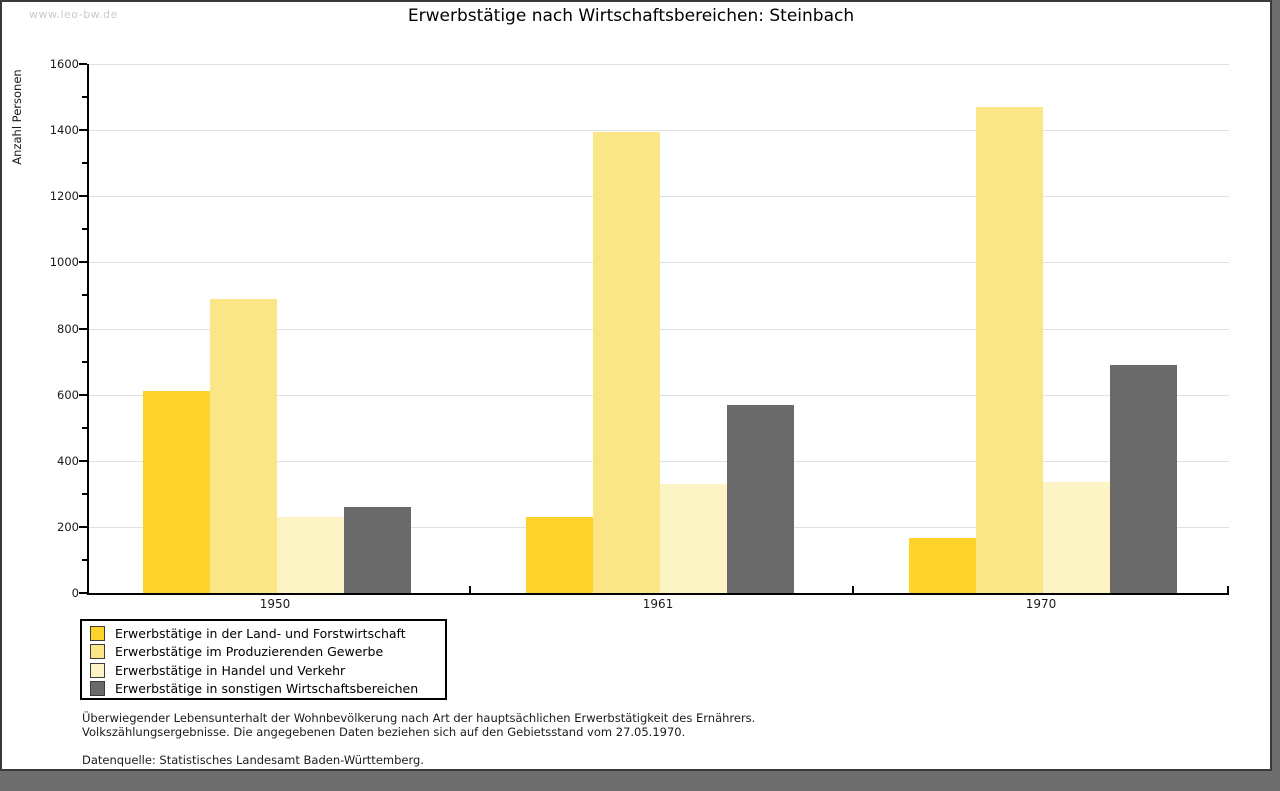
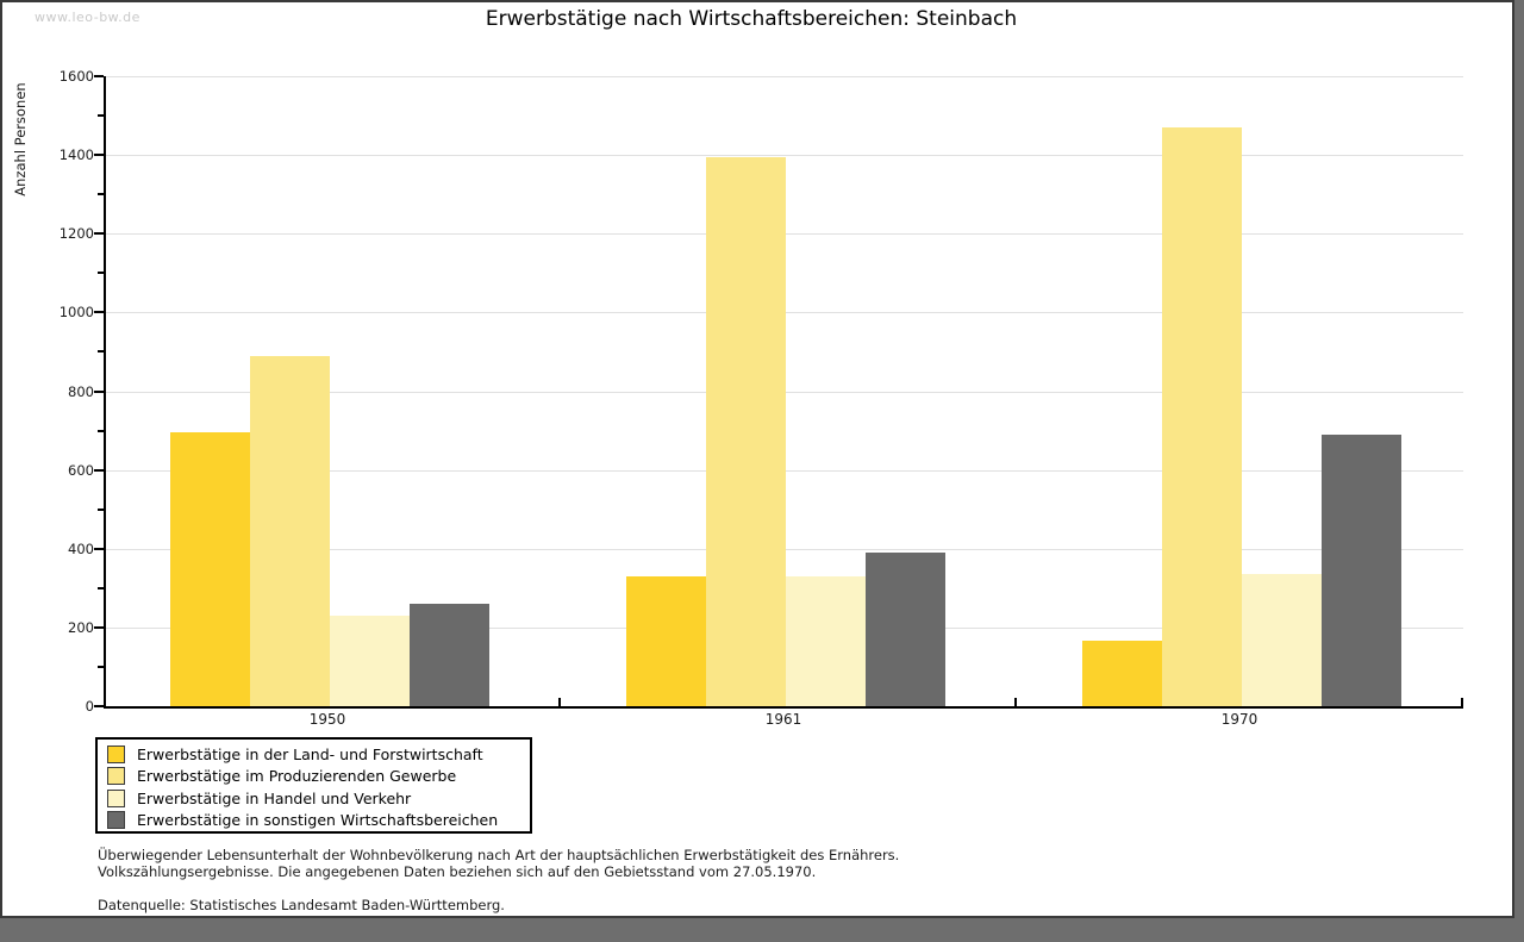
Erwerbstätige in der Land- und Forstwirtschaft/1950: 610 -> 700
Erwerbstätige in der Land- und Forstwirtschaft/1961: 230 -> 330
Erwerbstätige in sonstigen Wirtschaftsbereichen/1961: 570 -> 390
